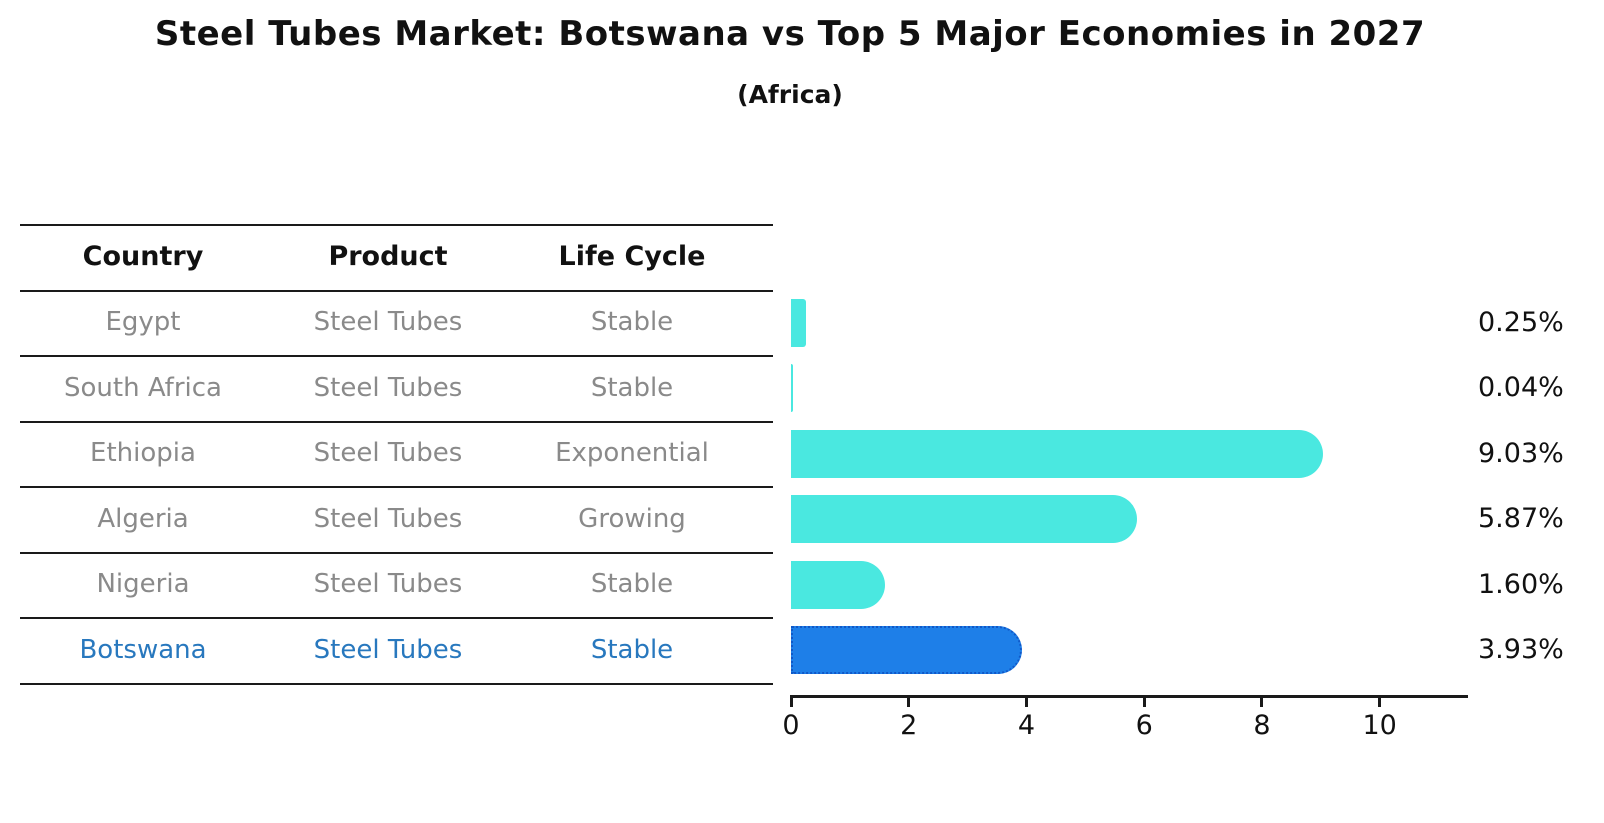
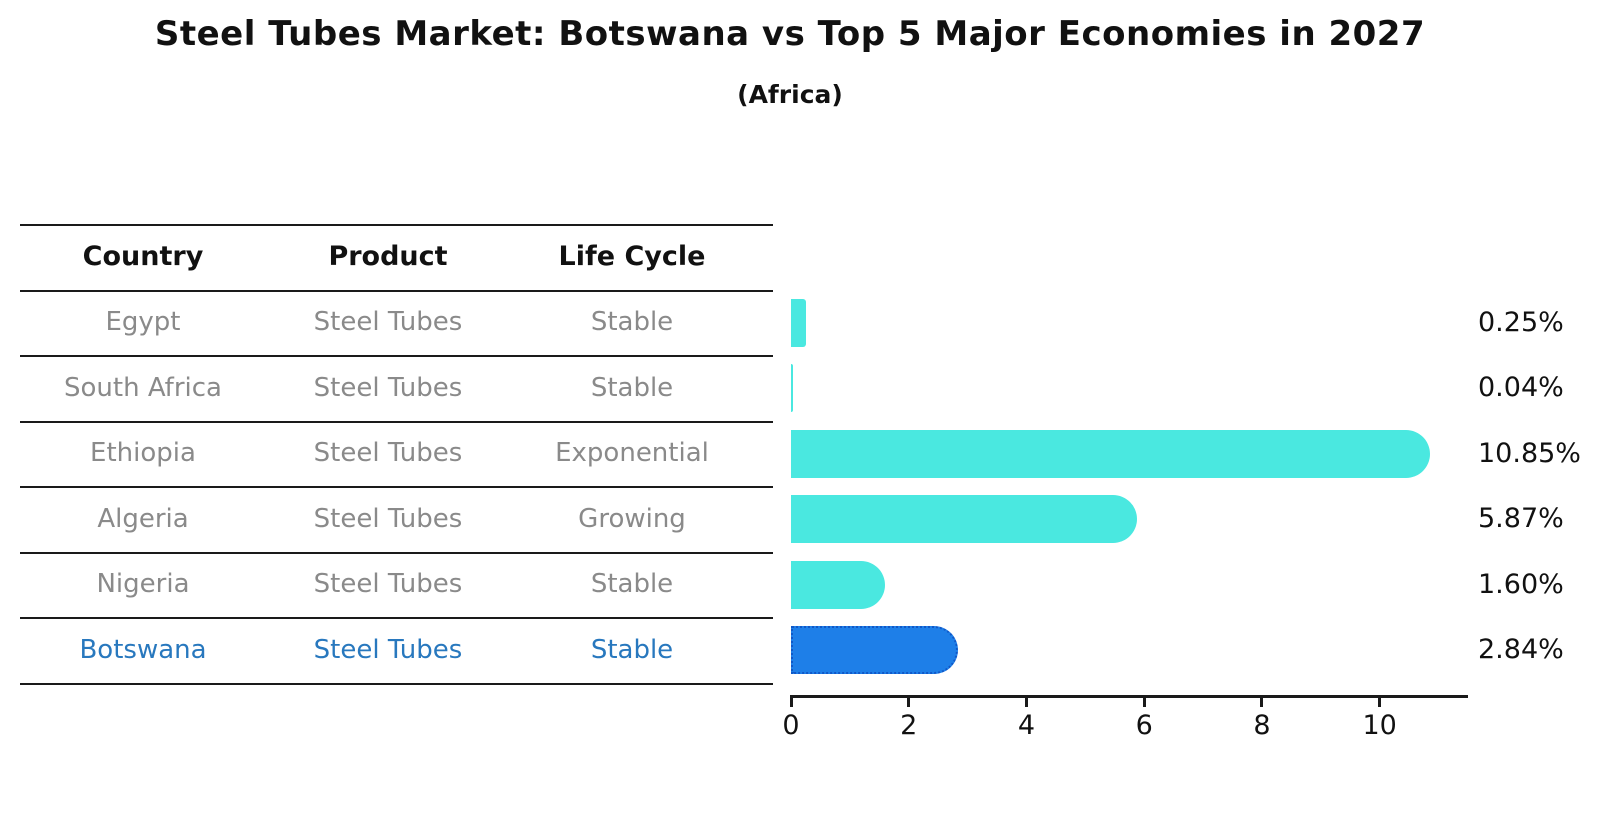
Ethiopia: 9.03% -> 10.85%
Botswana: 3.93% -> 2.84%
